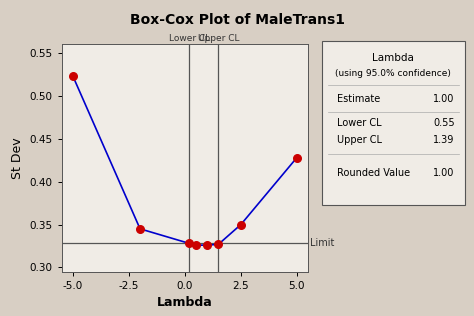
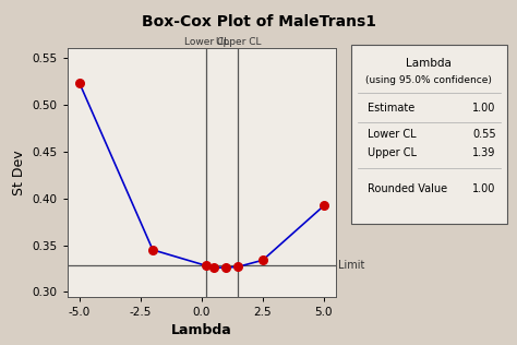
2.5: 0.350 -> 0.334
5.0: 0.428 -> 0.392
